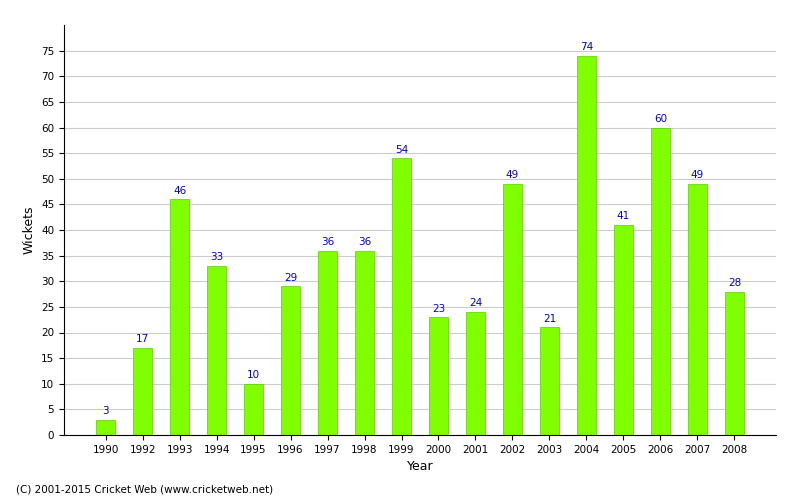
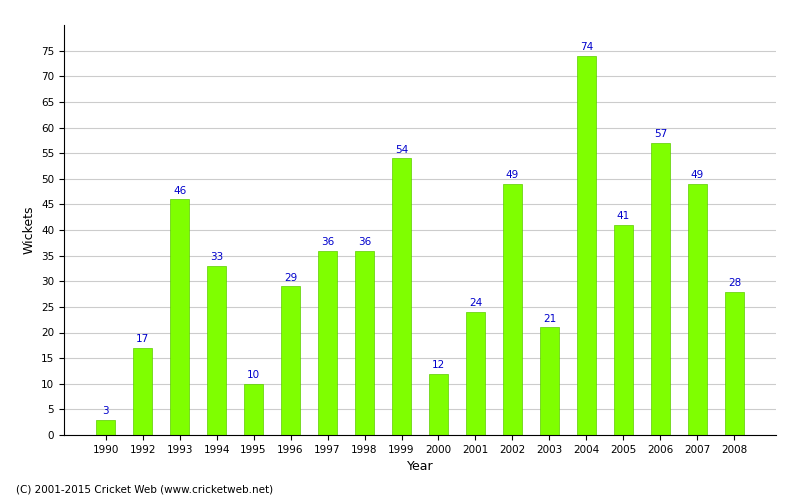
2000: 23 -> 12
2006: 60 -> 57
